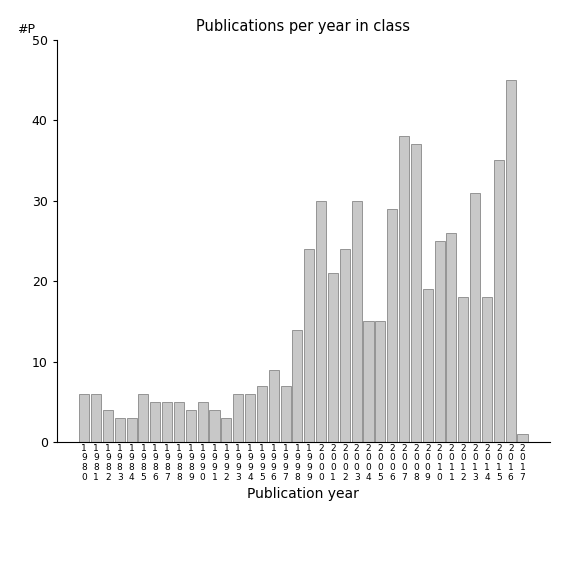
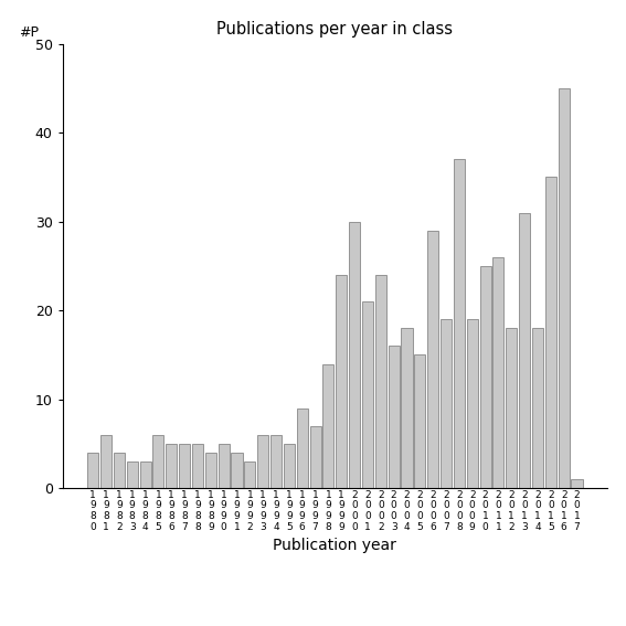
1 9 8 0: 6 -> 4
1 9 9 5: 7 -> 5
2 0 0 3: 30 -> 16
2 0 0 4: 15 -> 18
2 0 0 7: 38 -> 19
